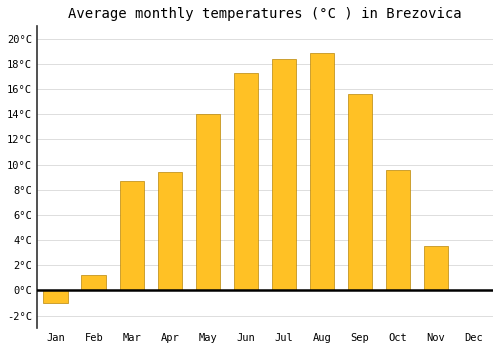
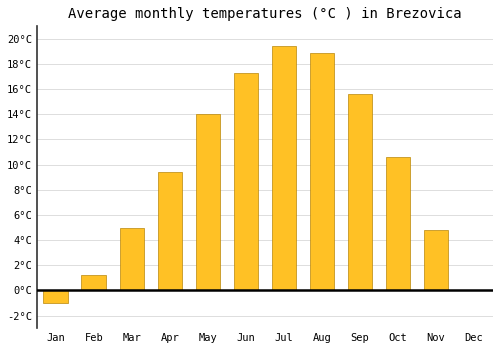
Mar: 8.7°C -> 5.0°C
Jul: 18.4°C -> 19.4°C
Oct: 9.6°C -> 10.6°C
Nov: 3.5°C -> 4.8°C
